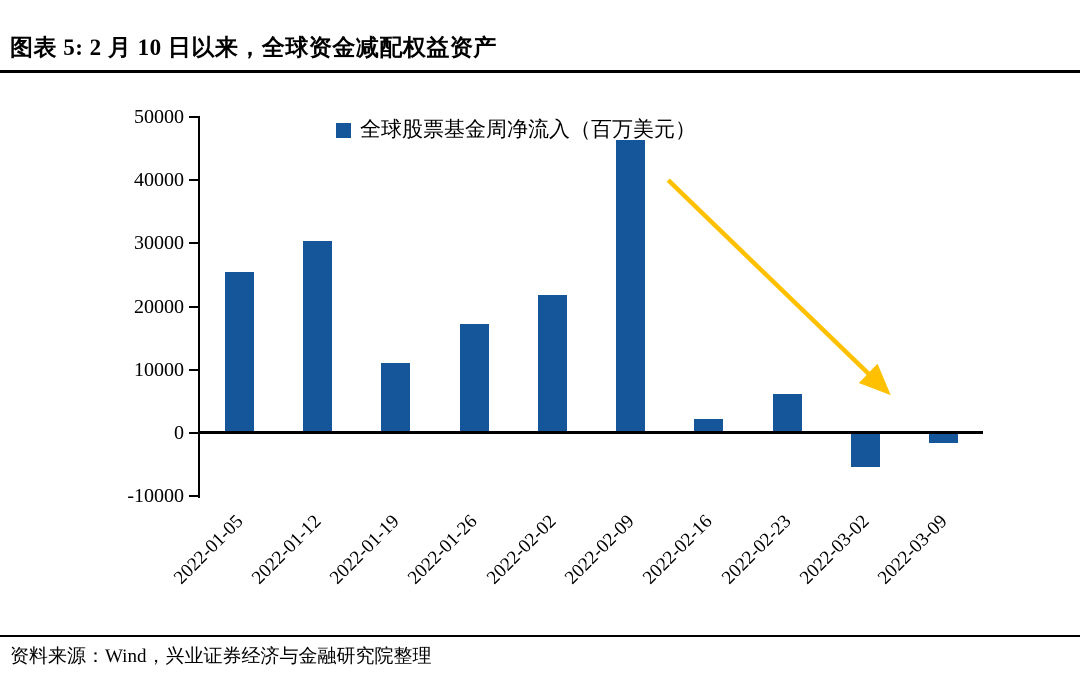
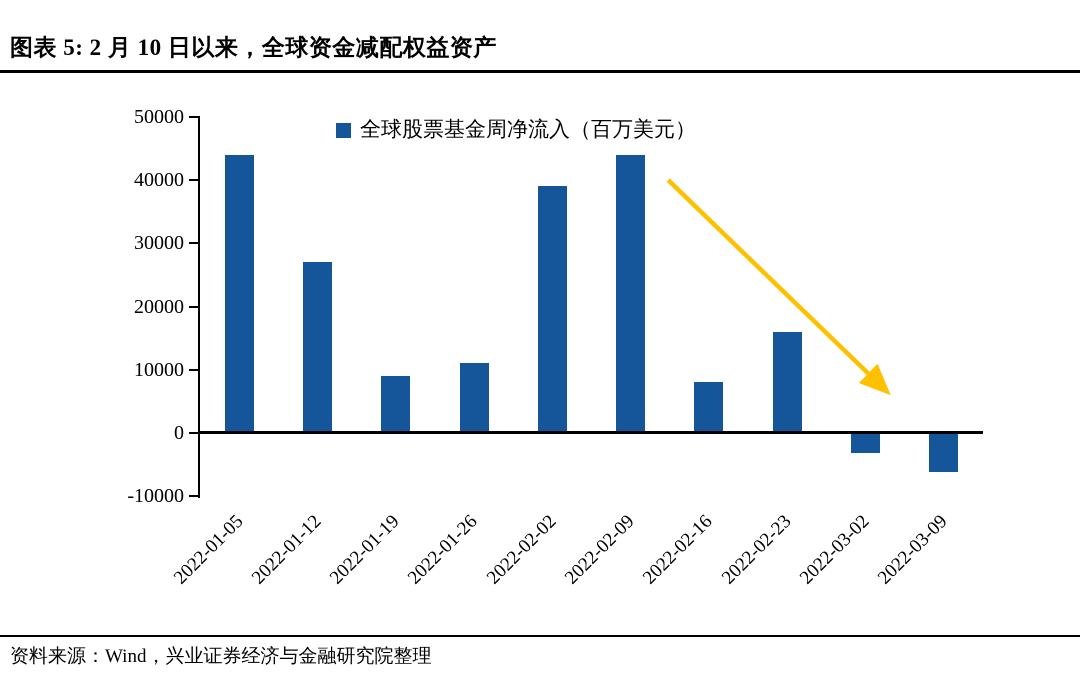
2022-01-05: 26000 -> 44000
2022-01-12: 30000 -> 27000
2022-01-19: 11000 -> 9000
2022-01-26: 17000 -> 11000
2022-02-02: 22000 -> 39000
2022-02-09: 46000 -> 44000
2022-02-16: 2000 -> 8000
2022-02-23: 6000 -> 16000
2022-03-02: -5000 -> -3000
2022-03-09: -1000 -> -6000
